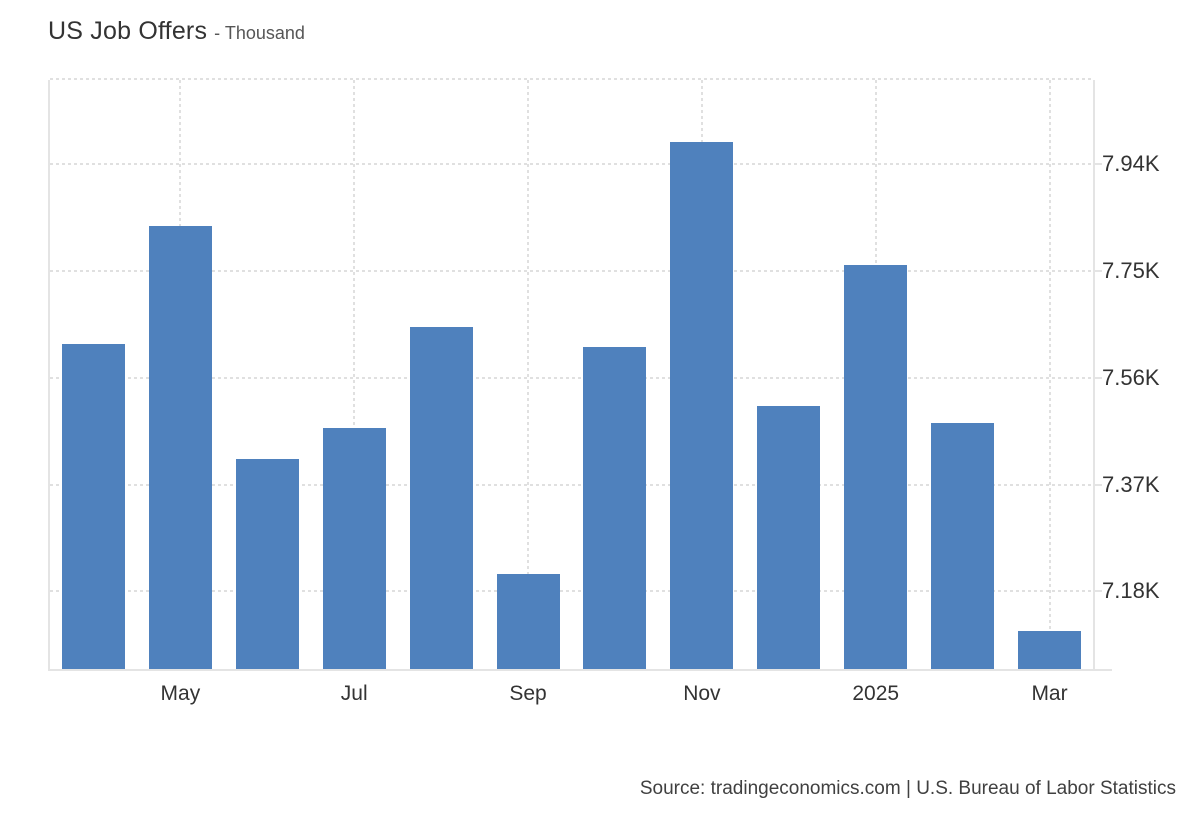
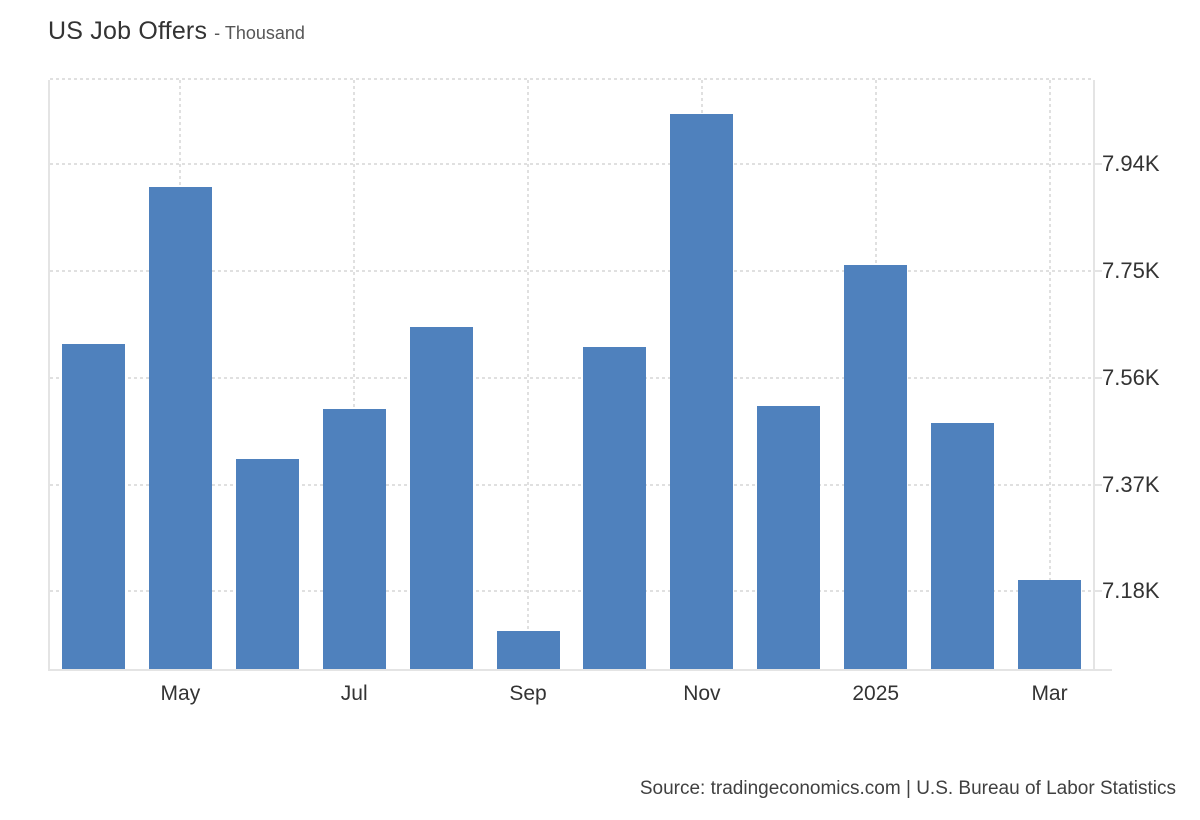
May: 7.83K -> 7.90K
Jul: 7.47K -> 7.50K
Sep: 7.21K -> 7.11K
Nov: 7.98K -> 8.03K
Mar: 7.11K -> 7.20K
